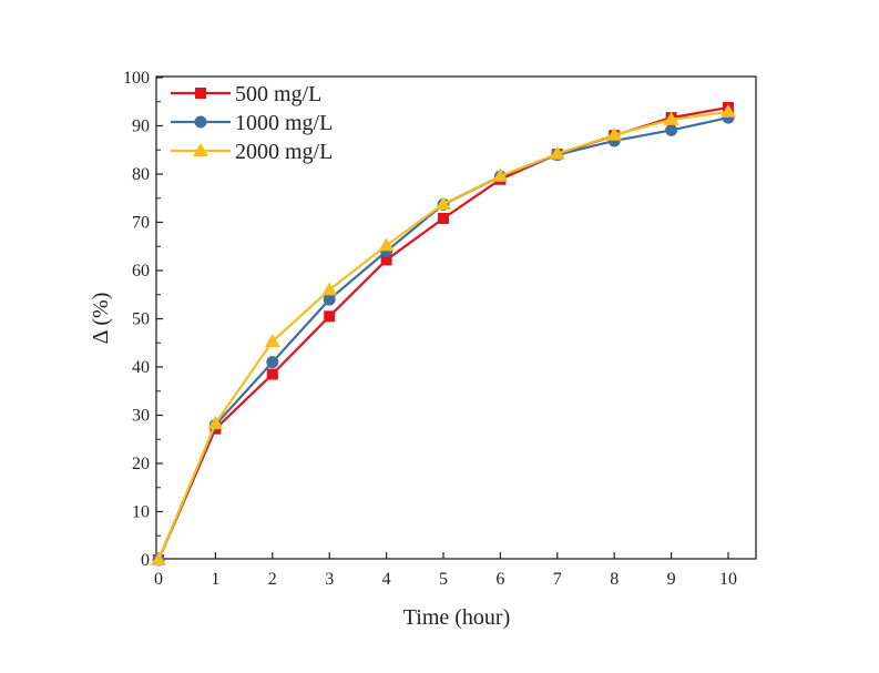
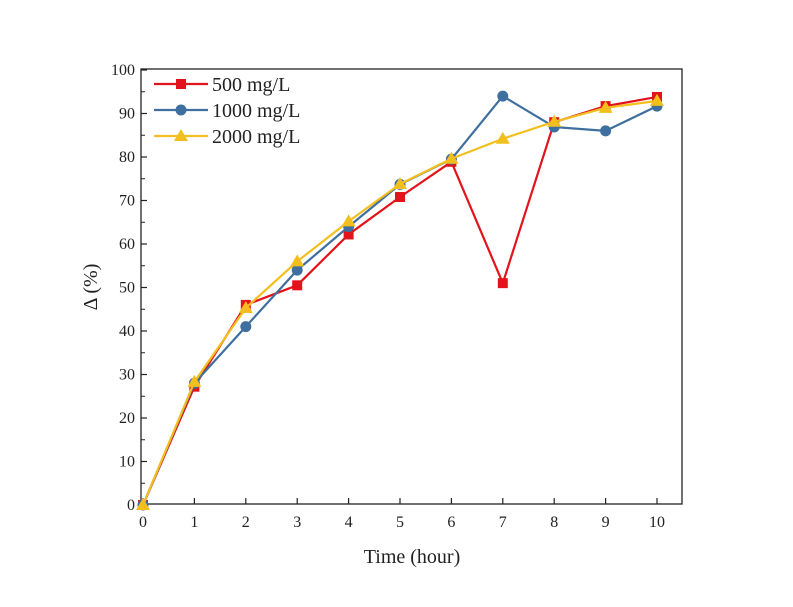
500 mg/L/2: 38 -> 46
500 mg/L/7: 84 -> 51
1000 mg/L/7: 84 -> 94
1000 mg/L/9: 89 -> 86
